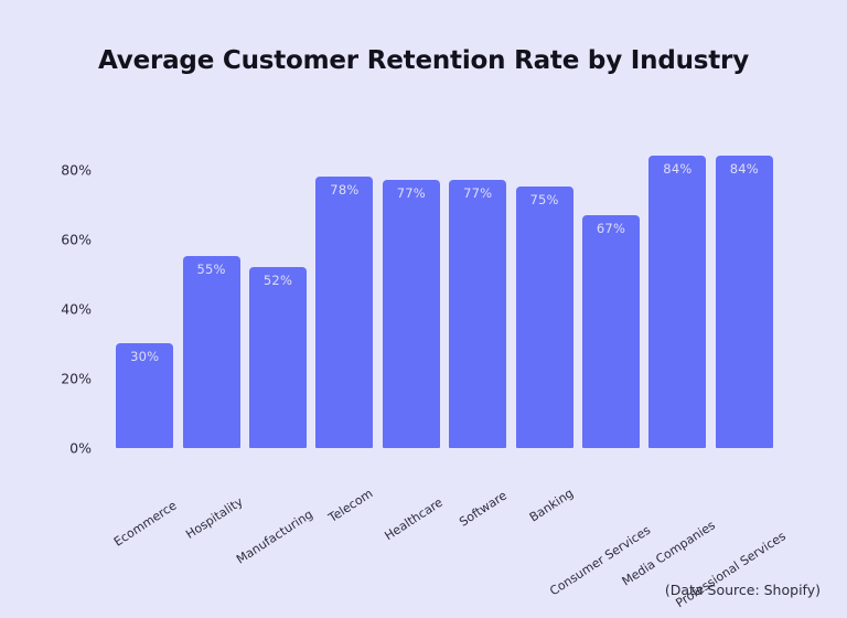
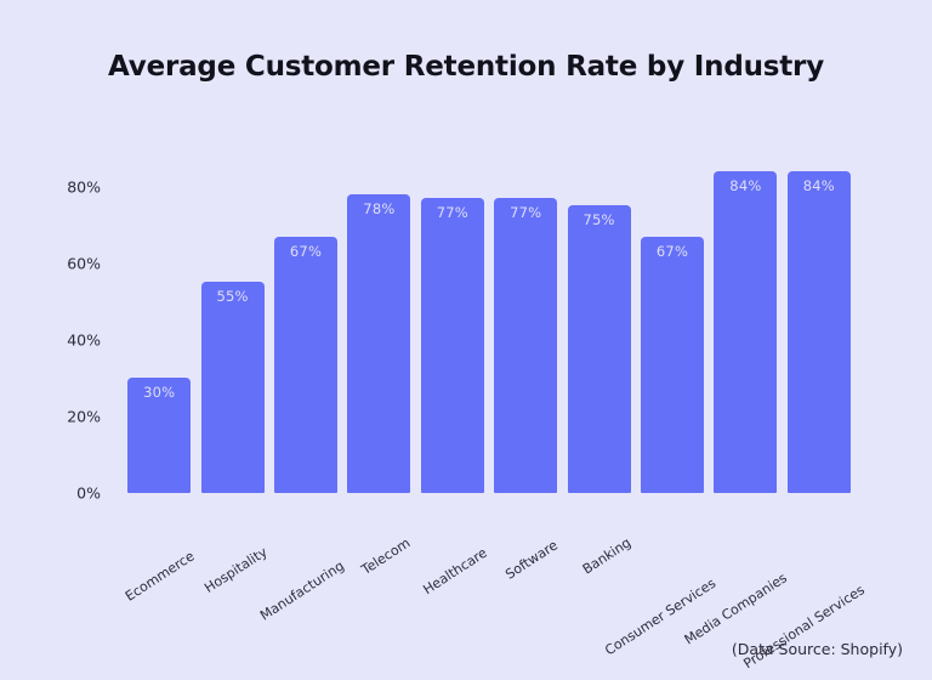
Manufacturing: 52% -> 67%
